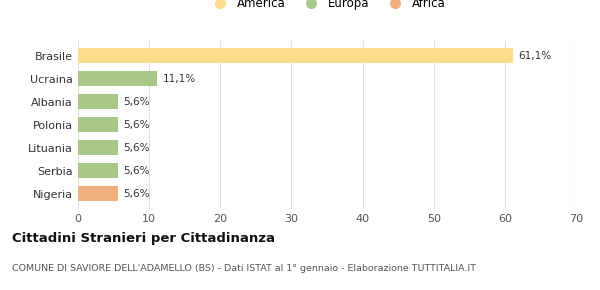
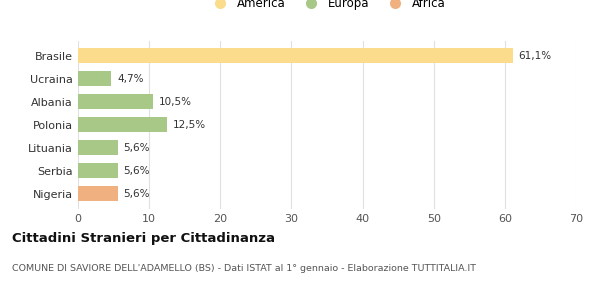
Ucraina: 11,1% -> 4,7%
Albania: 5,6% -> 10,5%
Polonia: 5,6% -> 12,5%
